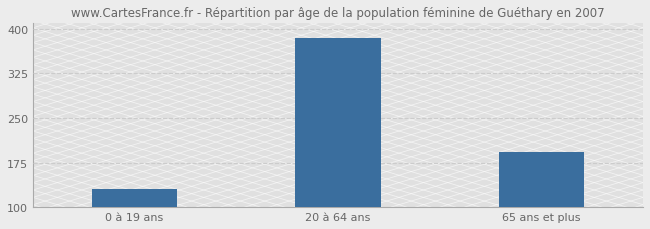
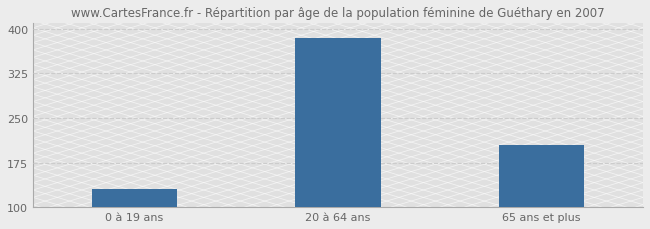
65 ans et plus: 193 -> 204
